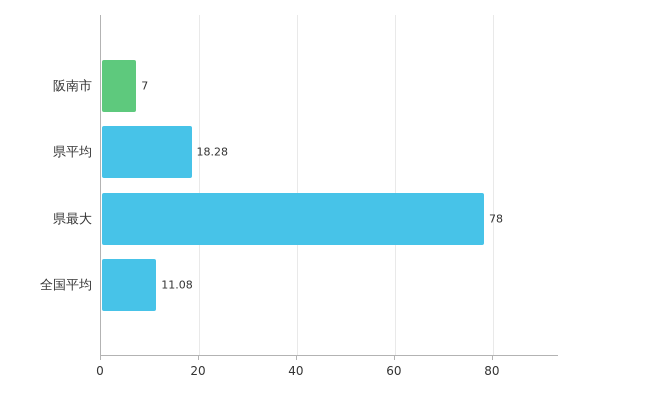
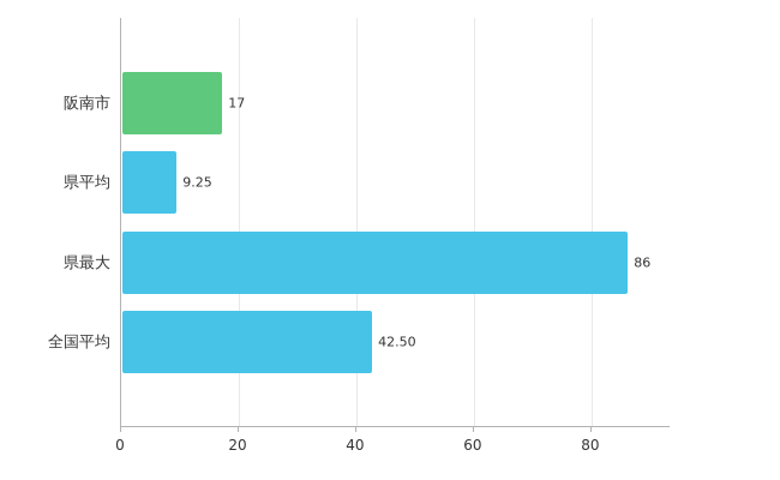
阪南市: 7 -> 17
県平均: 18.28 -> 9.25
県最大: 78 -> 86
全国平均: 11.08 -> 42.50
